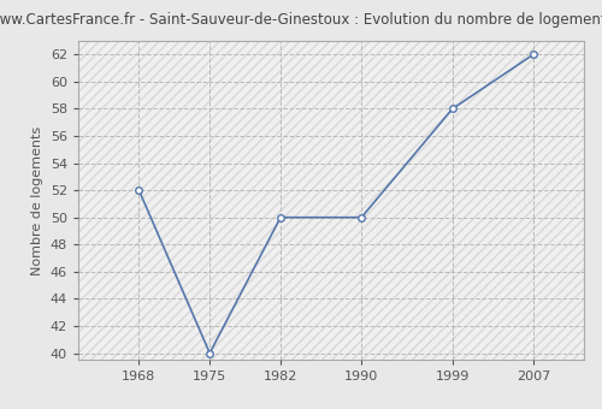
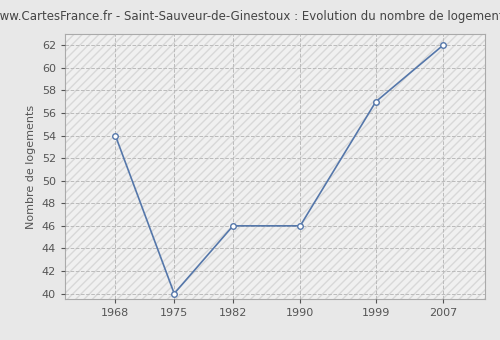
1968: 52 -> 54
1982: 50 -> 46
1990: 50 -> 46
1999: 58 -> 57
